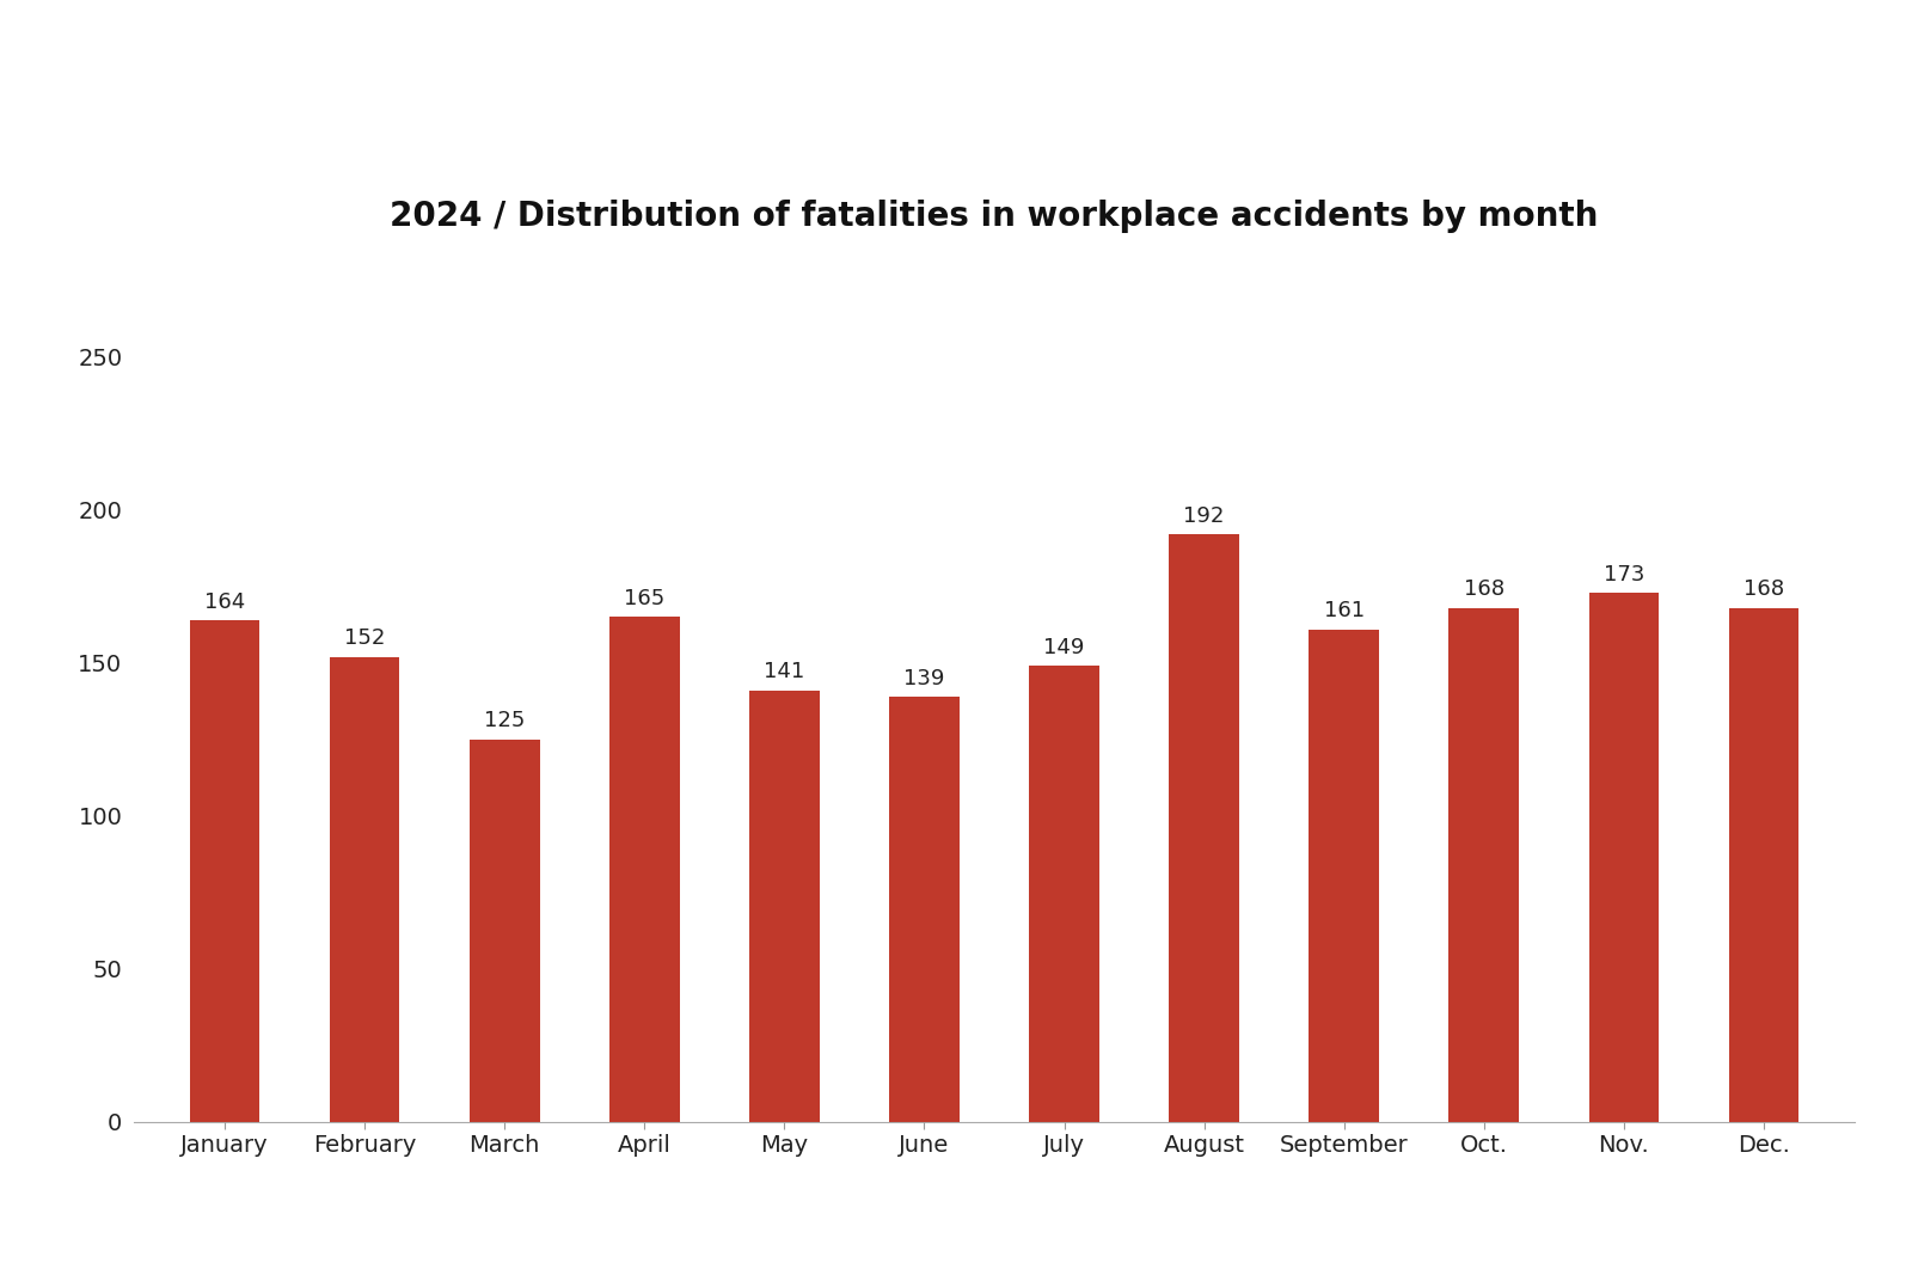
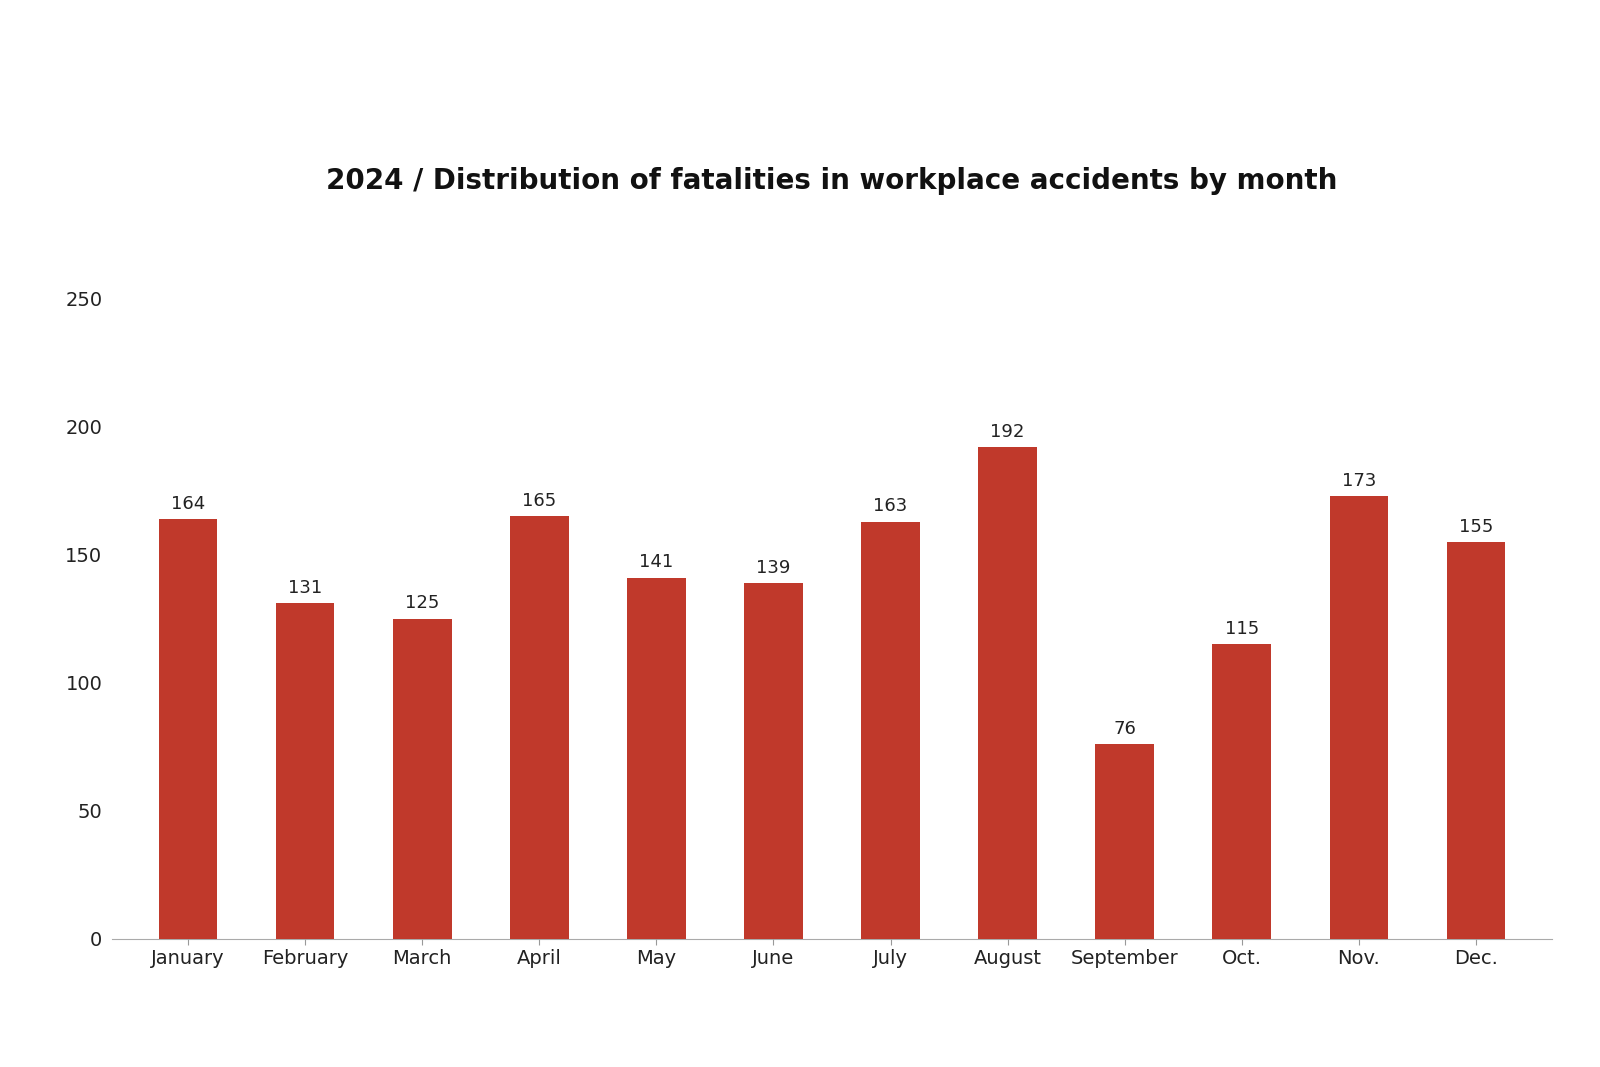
February: 152 -> 131
July: 149 -> 163
September: 161 -> 76
Oct.: 168 -> 115
Dec.: 168 -> 155
